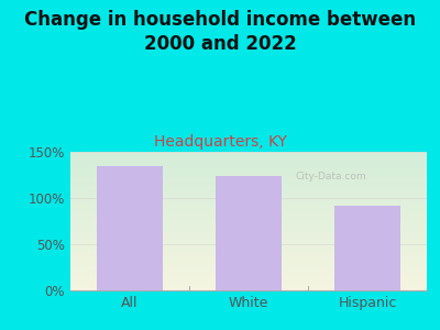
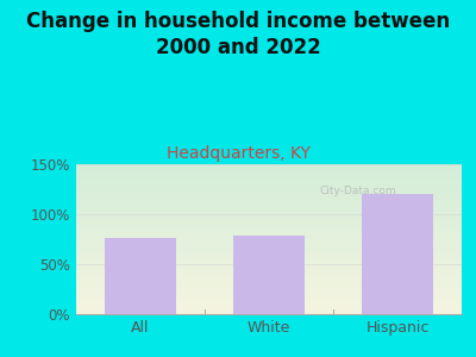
All: 134% -> 76%
White: 124% -> 78%
Hispanic: 92% -> 120%
